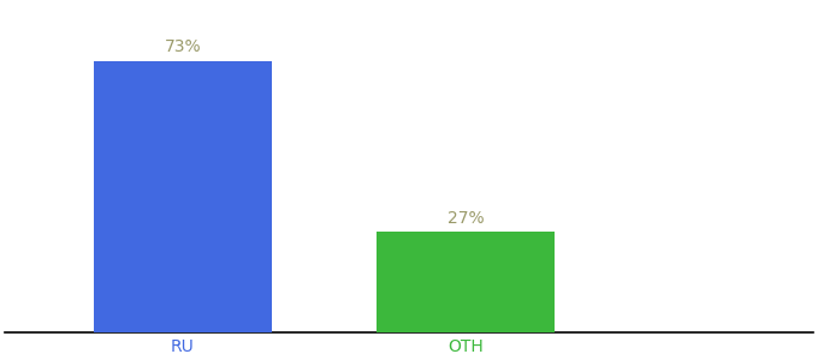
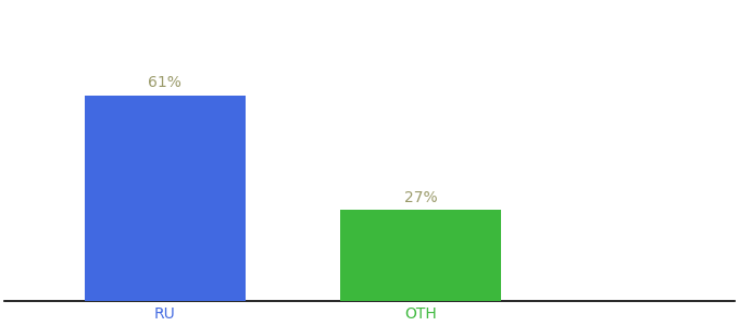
RU: 73% -> 61%
